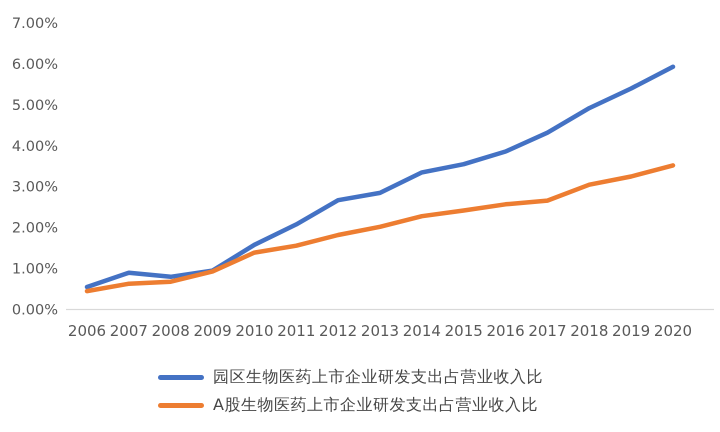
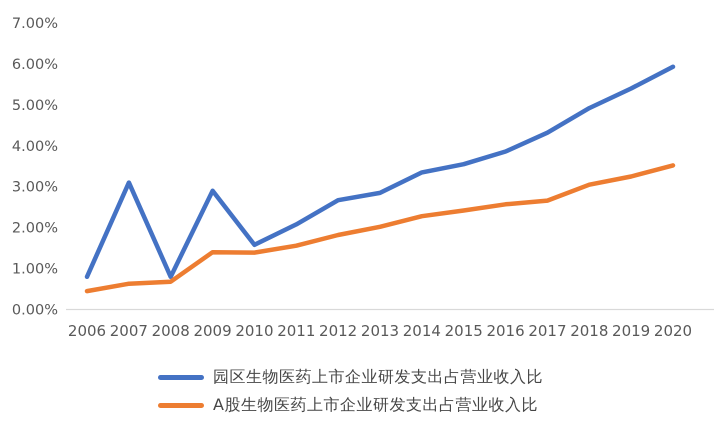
园区生物医药上市企业研发支出占营业收入比/2006: 0.6% -> 0.8%
园区生物医药上市企业研发支出占营业收入比/2007: 0.9% -> 3.1%
园区生物医药上市企业研发支出占营业收入比/2009: 0.9% -> 2.9%
A股生物医药上市企业研发支出占营业收入比/2009: 0.9% -> 1.4%
